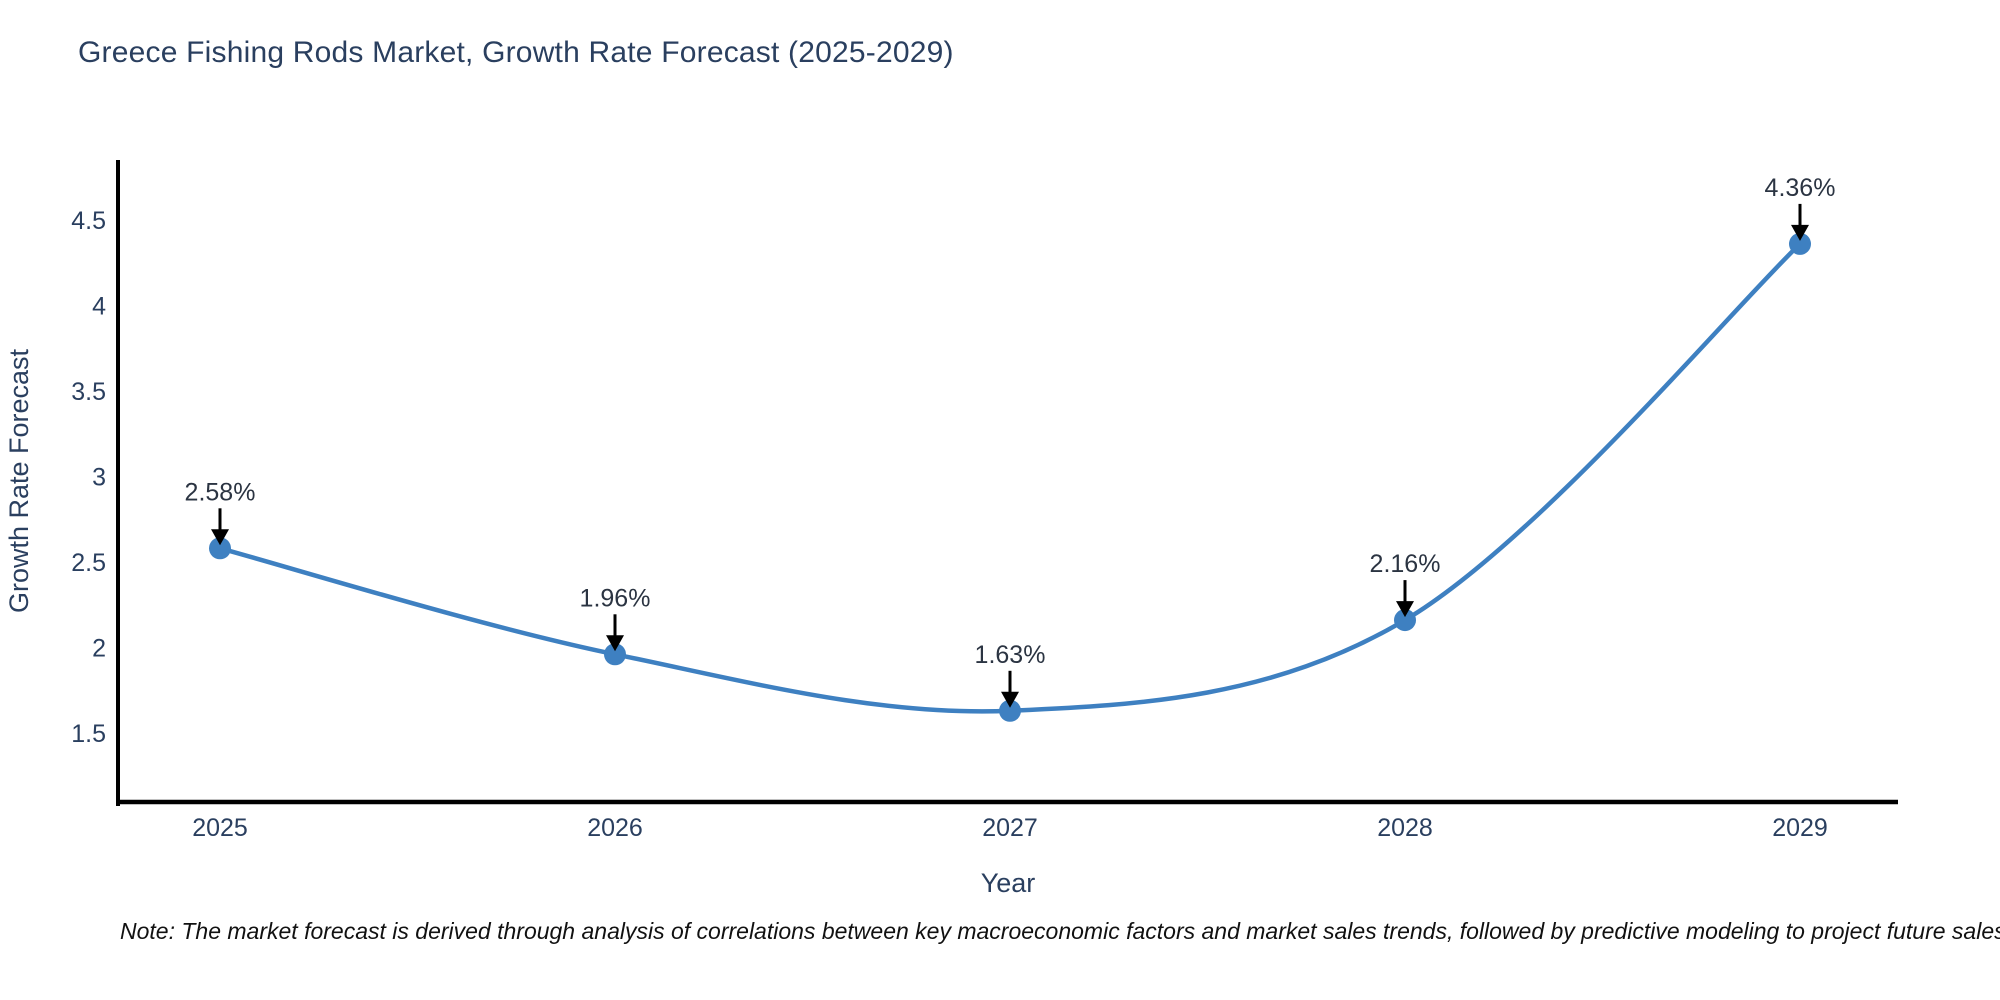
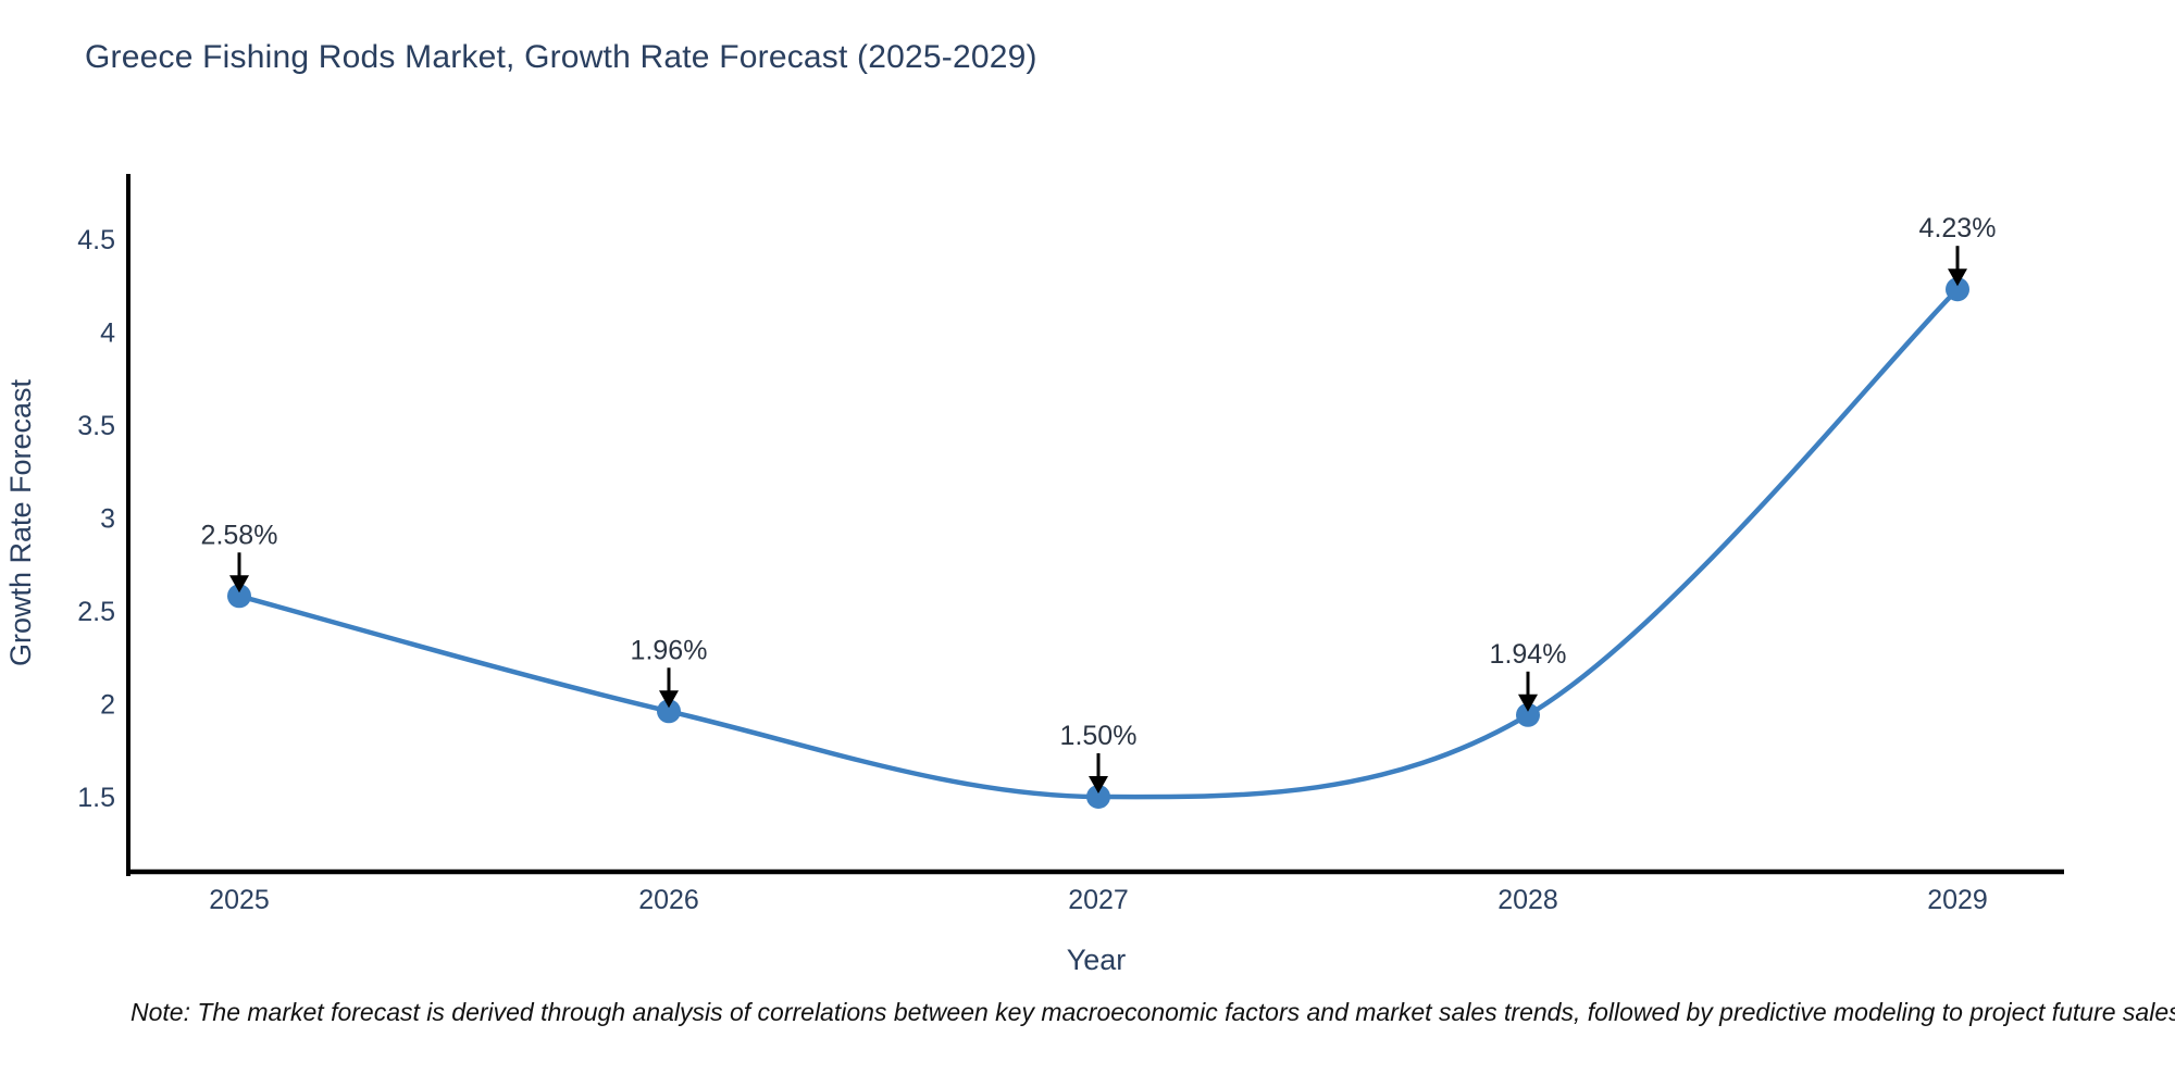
2027: 1.63% -> 1.50%
2028: 2.16% -> 1.94%
2029: 4.36% -> 4.23%
